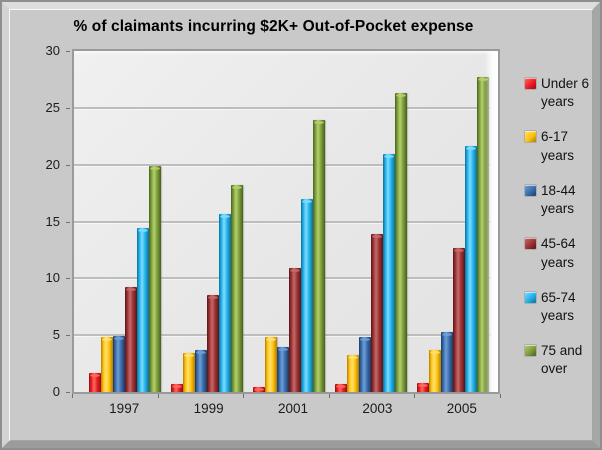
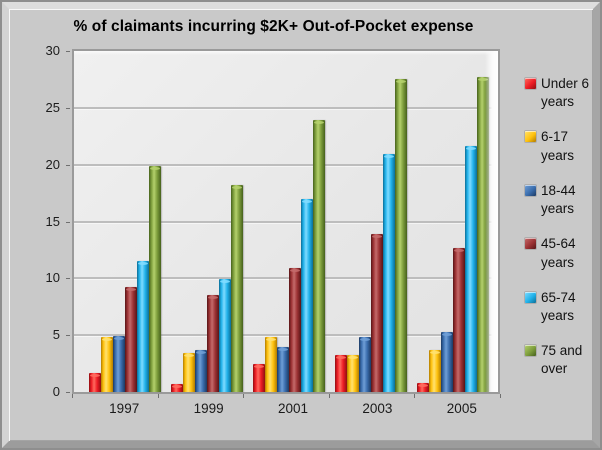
65-74 years/1997: 14.4 -> 11.5
65-74 years/1999: 15.7 -> 9.9
Under 6 years/2001: 0.4 -> 2.5
Under 6 years/2003: 0.7 -> 3.3
75 and over/2003: 26.3 -> 27.5
